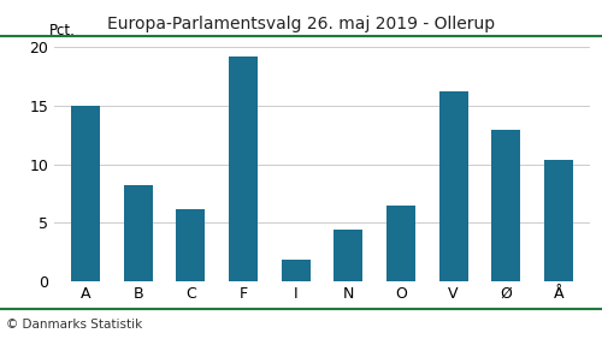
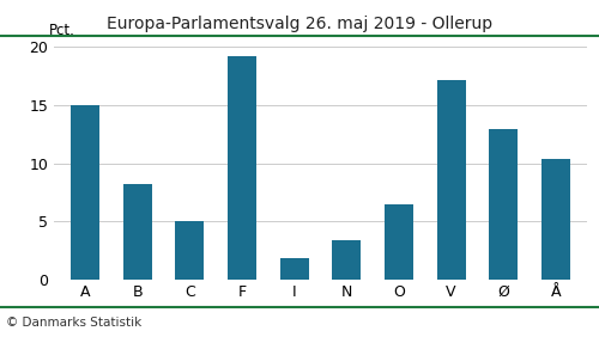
C: 6.2 -> 5.0
N: 4.4 -> 3.4
V: 16.2 -> 17.2
